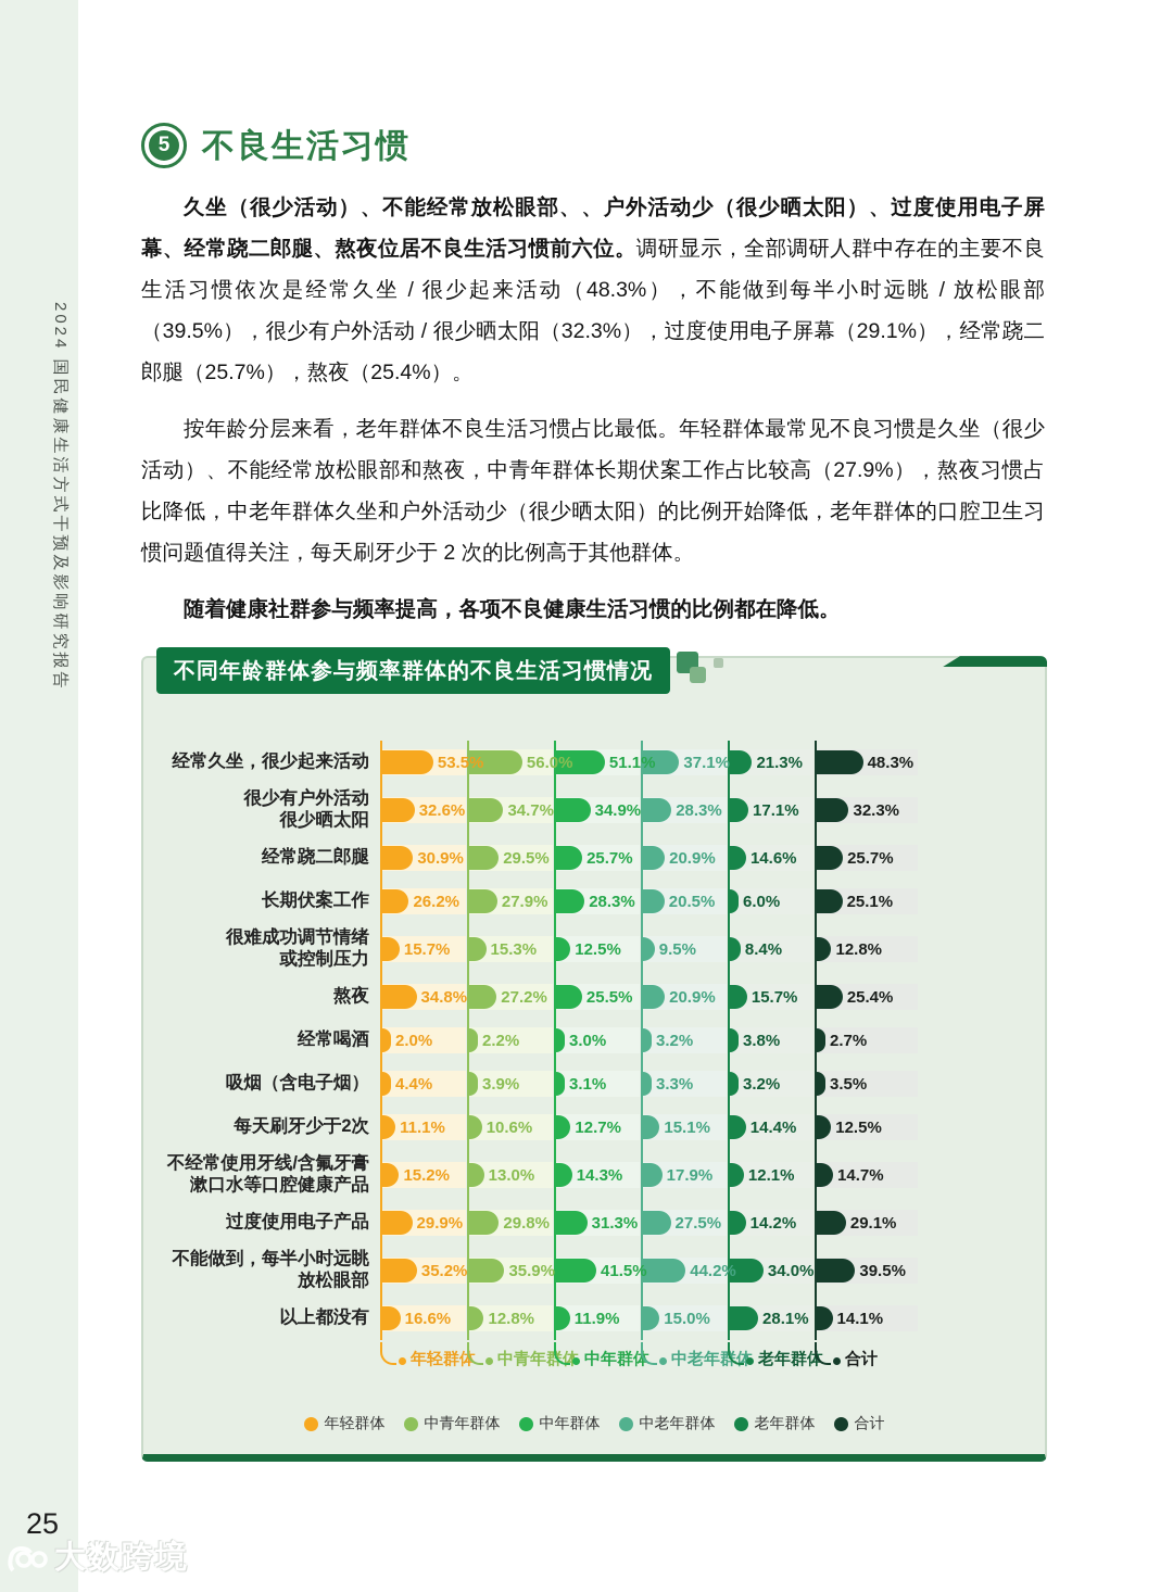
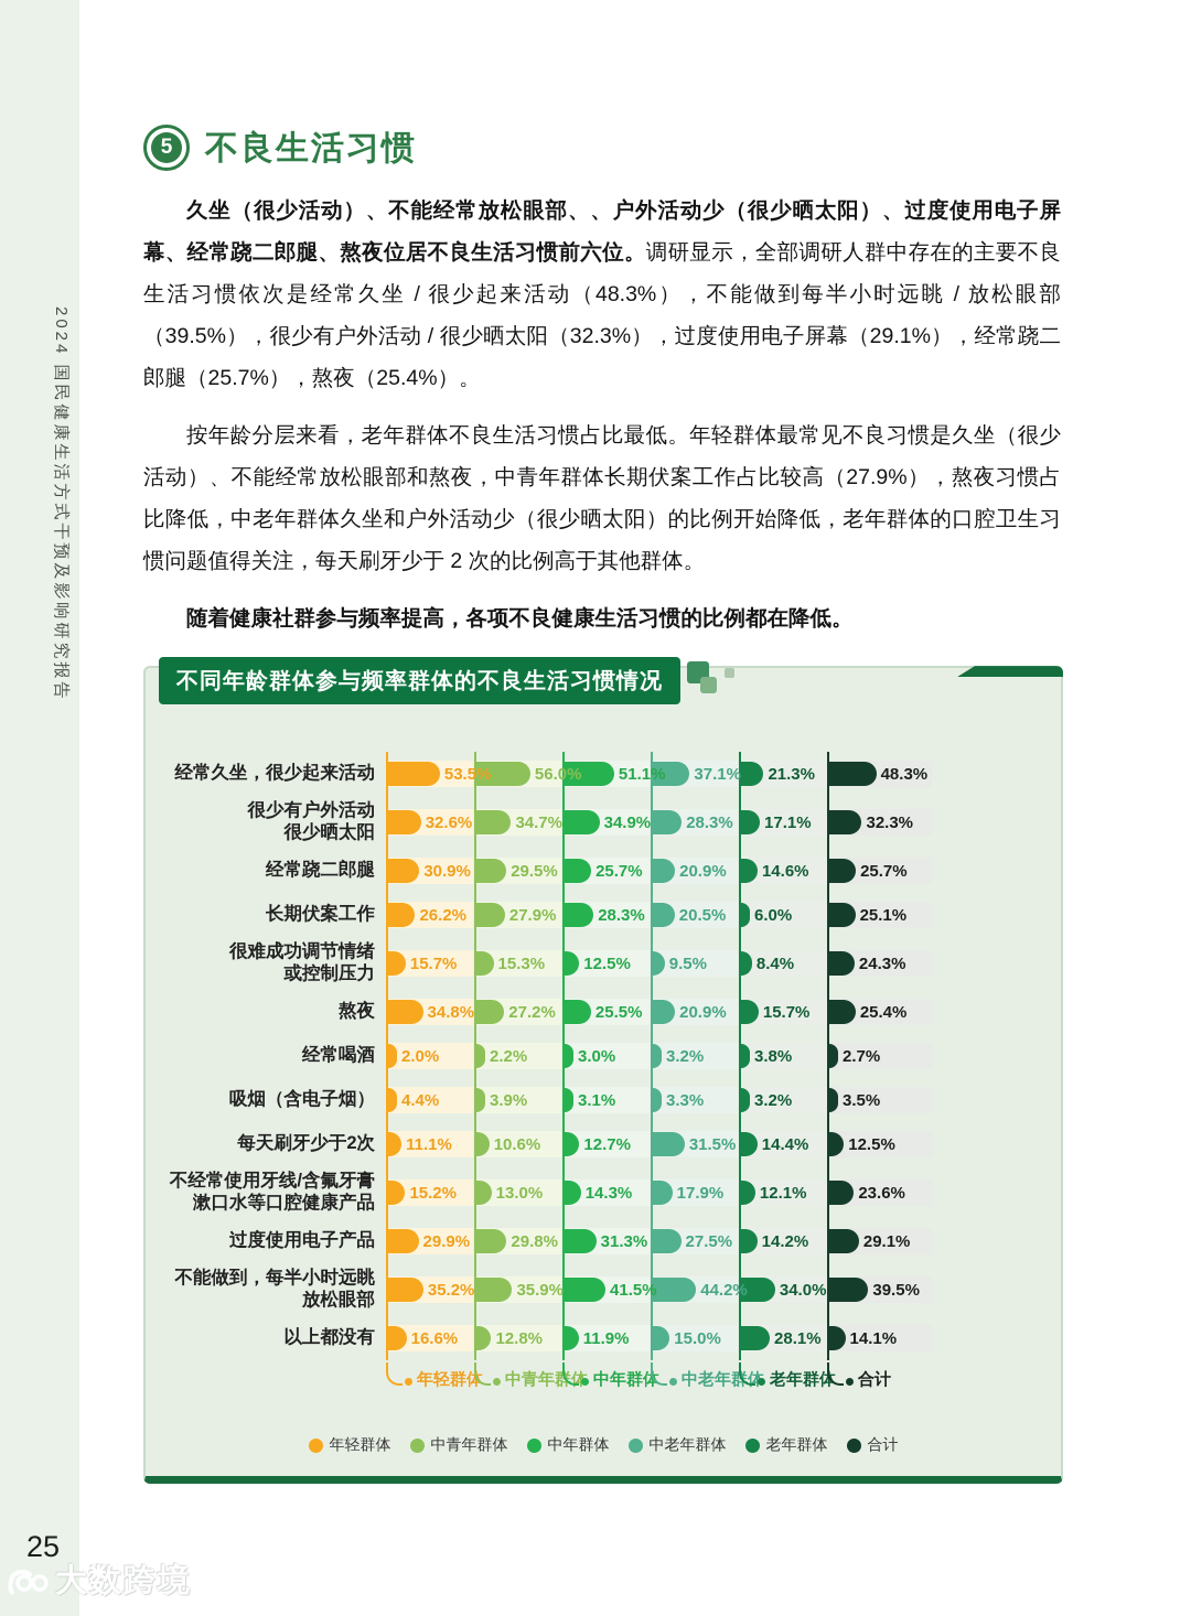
合计/很难成功调节情绪 或控制压力: 12.8% -> 24.3%
中老年群体/每天刷牙少于2次: 15.1% -> 31.5%
合计/不经常使用牙线/含氟牙膏 漱口水等口腔健康产品: 14.7% -> 23.6%
